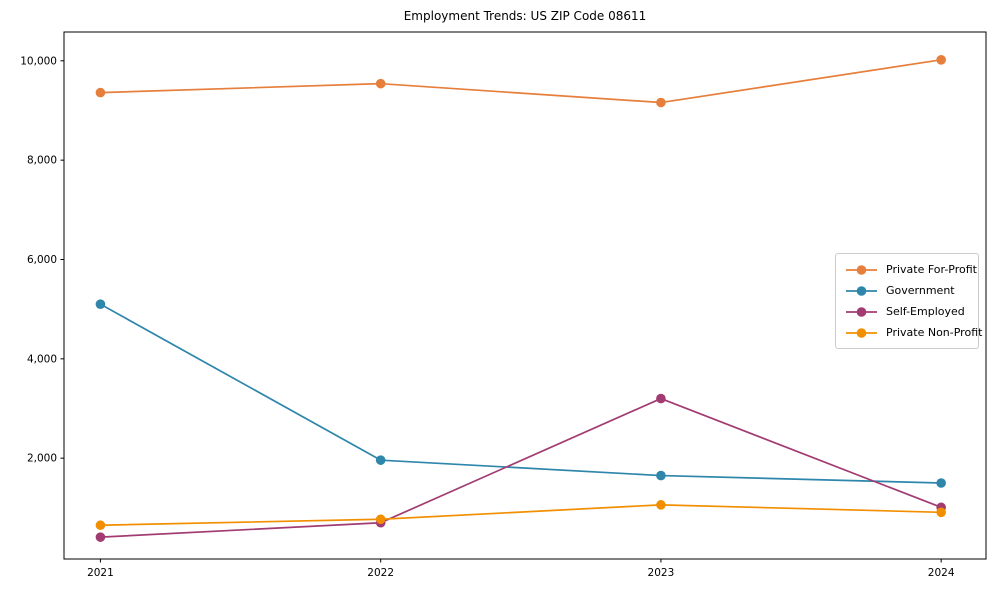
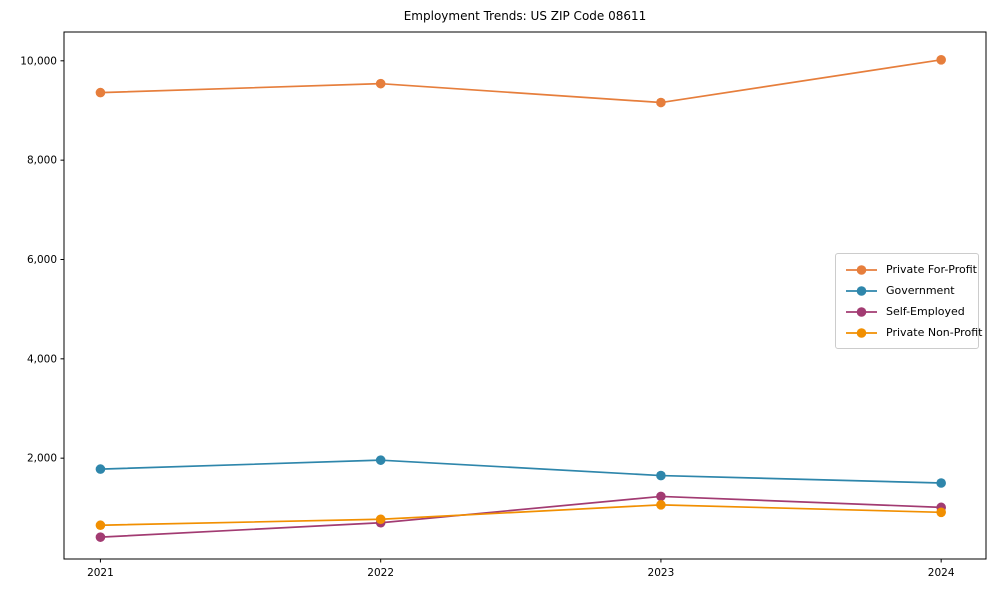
Government/2021: 5100 -> 1800
Self-Employed/2023: 3200 -> 1200
